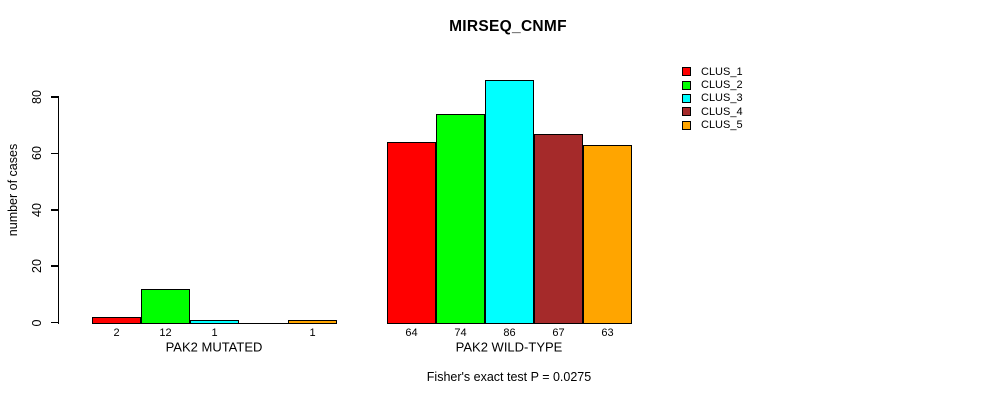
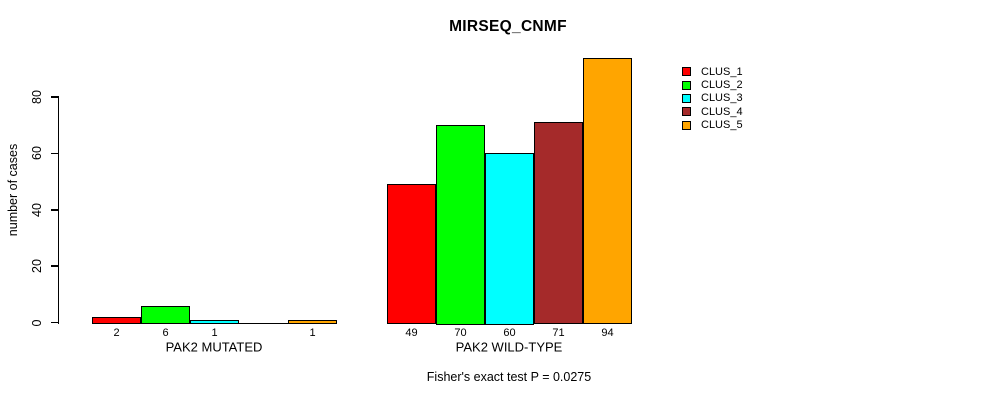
CLUS_2/PAK2 MUTATED: 12 -> 6
CLUS_1/PAK2 WILD-TYPE: 64 -> 49
CLUS_2/PAK2 WILD-TYPE: 74 -> 70
CLUS_3/PAK2 WILD-TYPE: 86 -> 60
CLUS_4/PAK2 WILD-TYPE: 67 -> 71
CLUS_5/PAK2 WILD-TYPE: 63 -> 94
